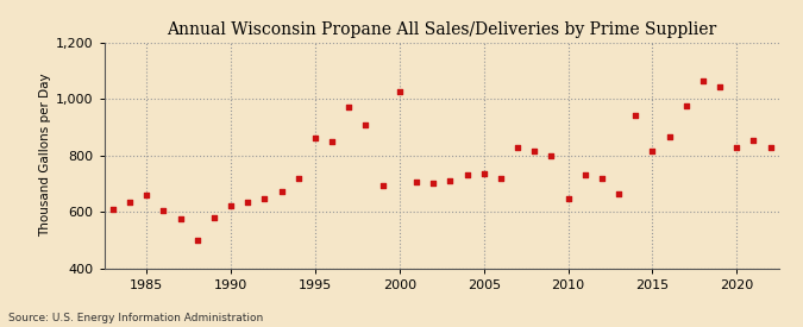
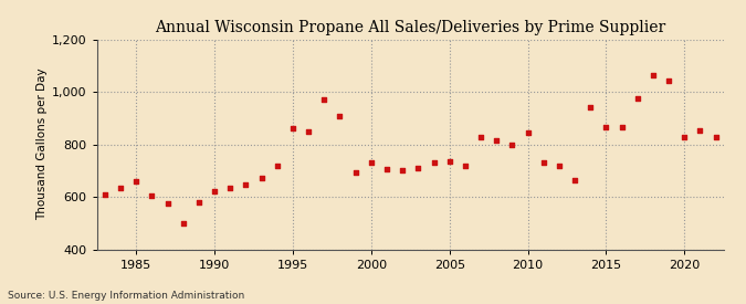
2000: 1,025 -> 730
2010: 645 -> 845
2015: 815 -> 865
